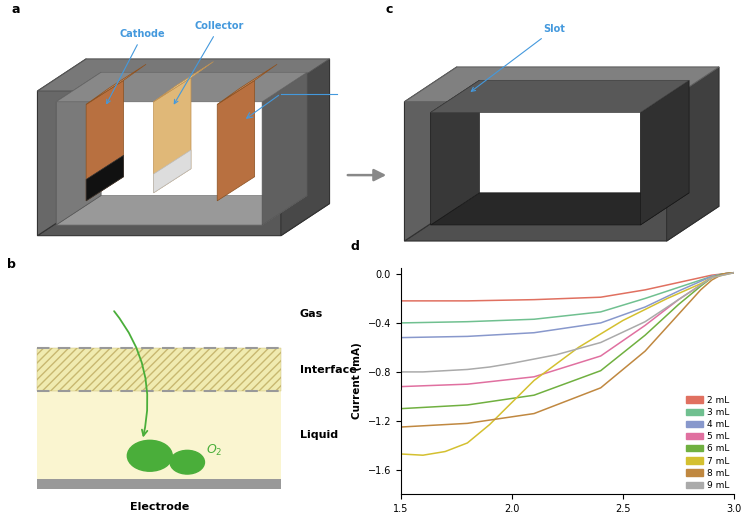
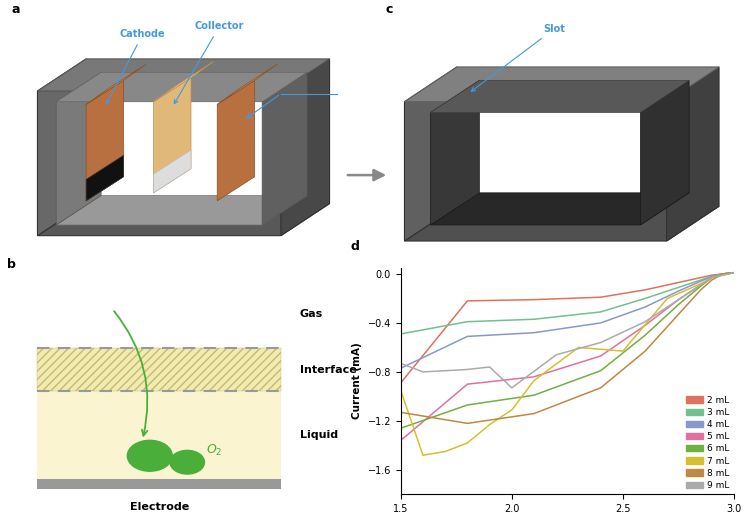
2 mL/1.5: -0.22 -> -0.89
3 mL/1.5: -0.40 -> -0.49
4 mL/1.5: -0.52 -> -0.77
5 mL/1.5: -0.92 -> -1.36
6 mL/1.5: -1.10 -> -1.26
7 mL/1.5: -1.47 -> -0.95
8 mL/1.5: -1.25 -> -1.13
9 mL/1.5: -0.80 -> -0.73
7 mL/2.0: -1.05 -> -1.11
9 mL/2.0: -0.73 -> -0.93
7 mL/2.5: -0.38 -> -0.63
